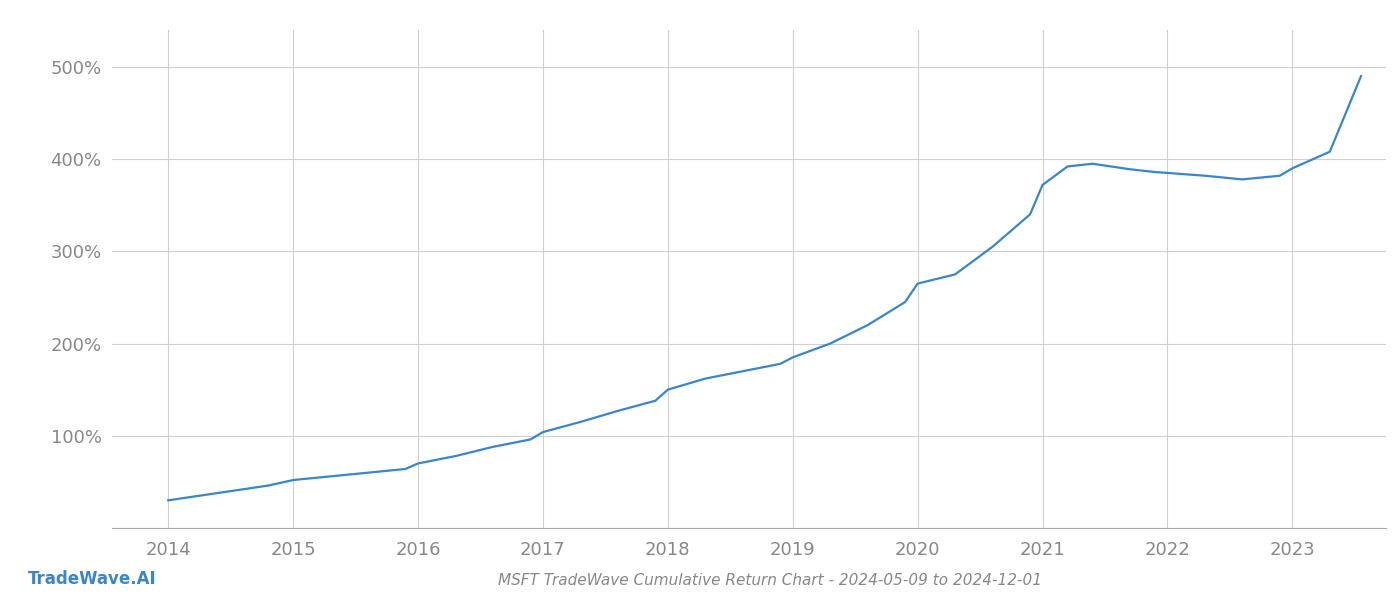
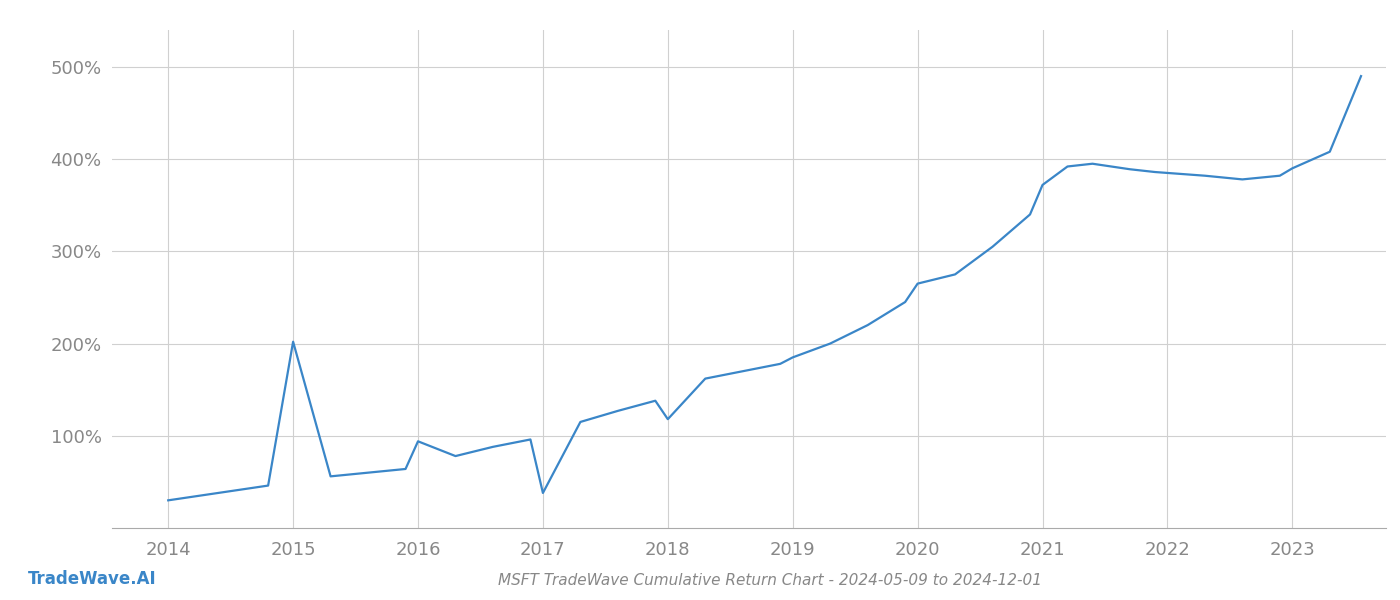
2015: 52% -> 202%
2016: 70% -> 94%
2017: 104% -> 38%
2018: 150% -> 118%
